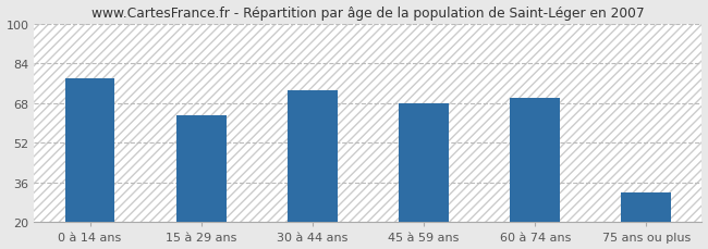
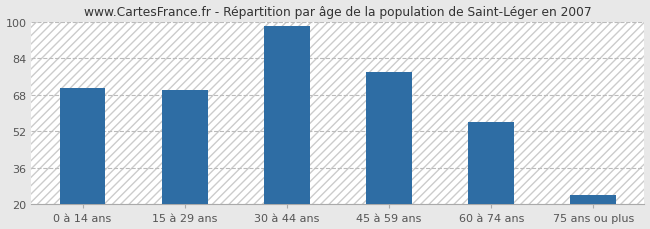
0 à 14 ans: 78 -> 71
15 à 29 ans: 63 -> 70
30 à 44 ans: 73 -> 98
45 à 59 ans: 68 -> 78
60 à 74 ans: 70 -> 56
75 ans ou plus: 32 -> 24
